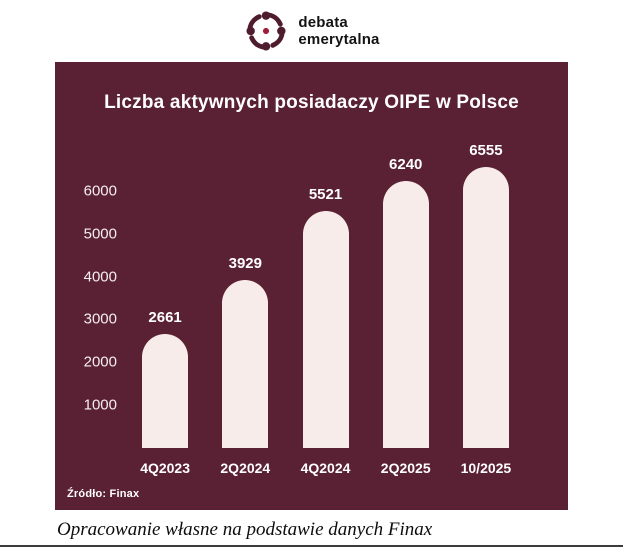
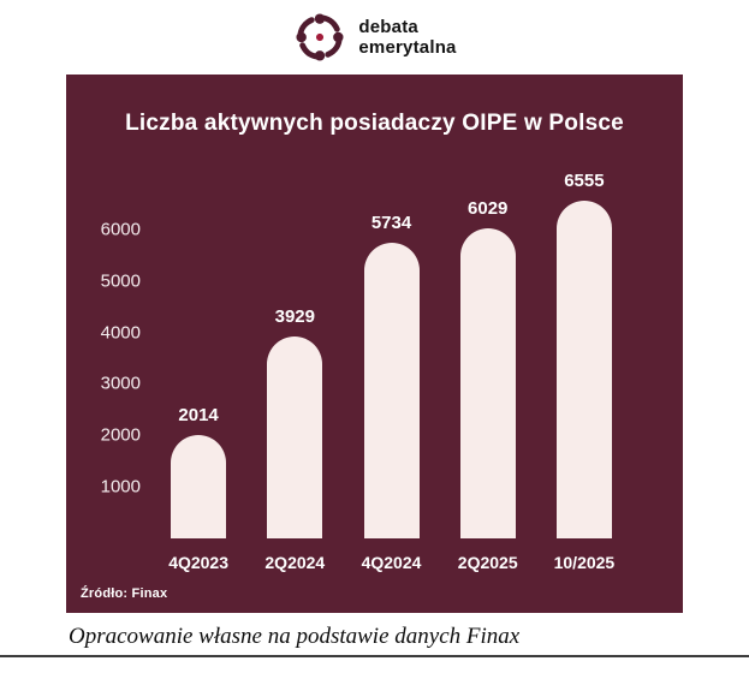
4Q2023: 2661 -> 2014
4Q2024: 5521 -> 5734
2Q2025: 6240 -> 6029
